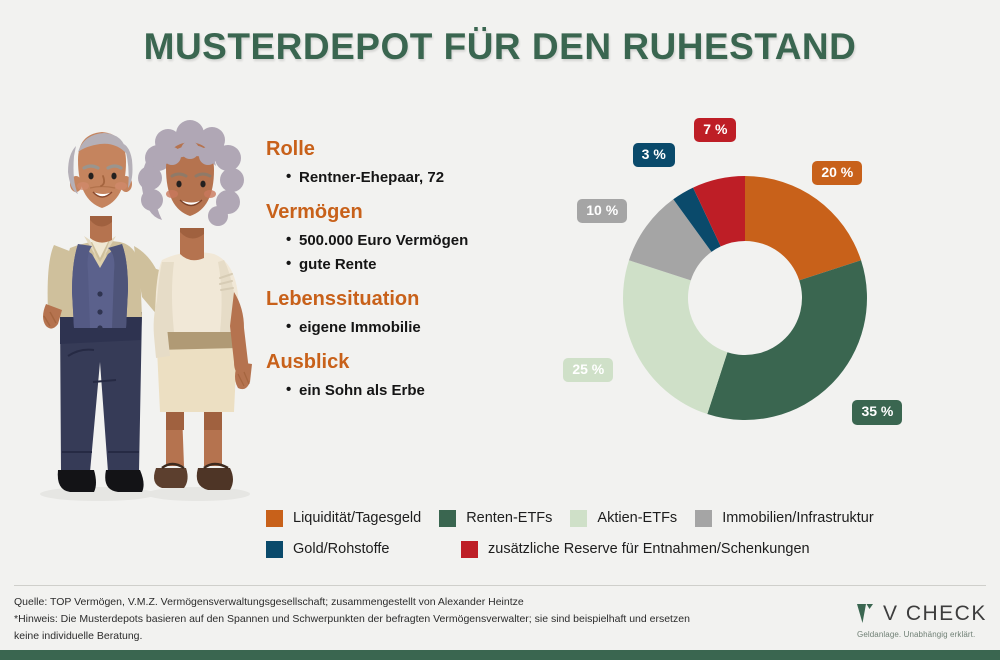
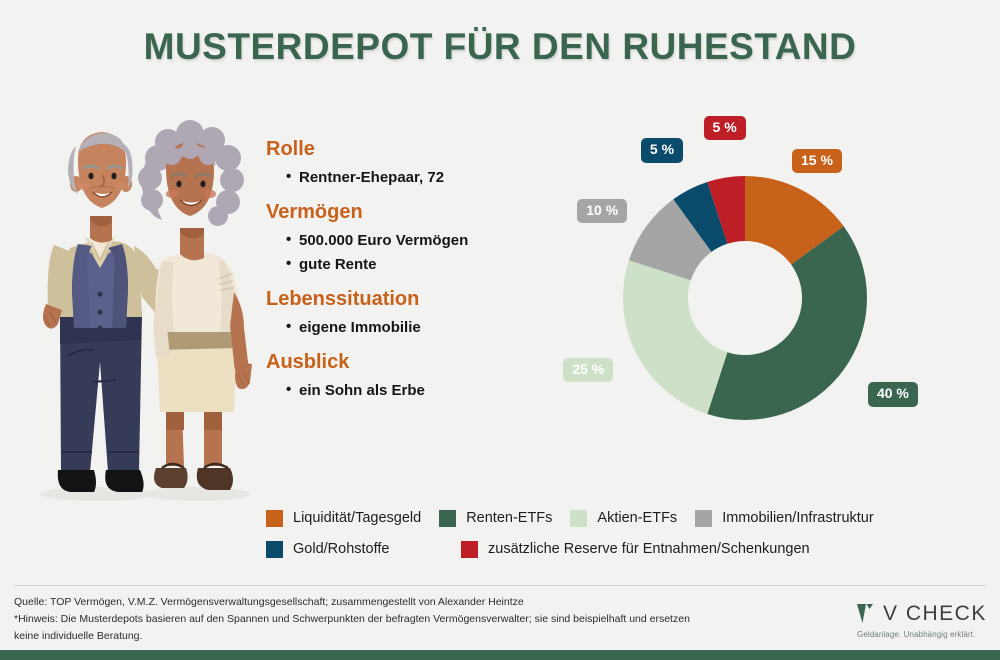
Liquidität/Tagesgeld: 20 -> 15
Renten-ETFs: 35 -> 40
Gold/Rohstoffe: 3 -> 5
zusätzliche Reserve für Entnahmen/Schenkungen: 7 -> 5
